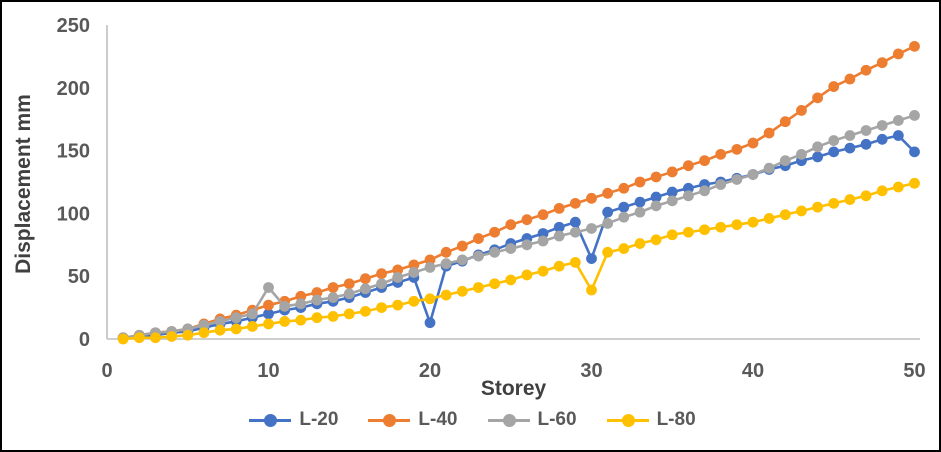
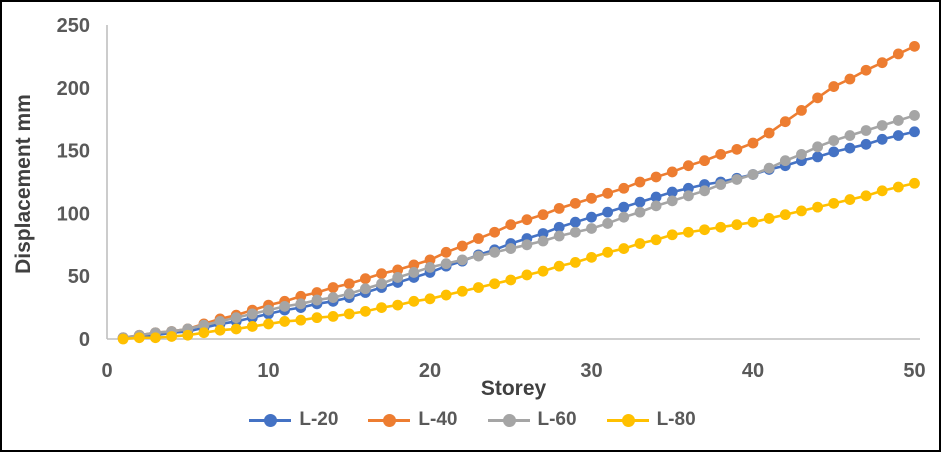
L-60/10: 41 -> 23
L-20/20: 13 -> 53
L-20/30: 64 -> 97
L-80/30: 39 -> 65
L-20/50: 149 -> 165
